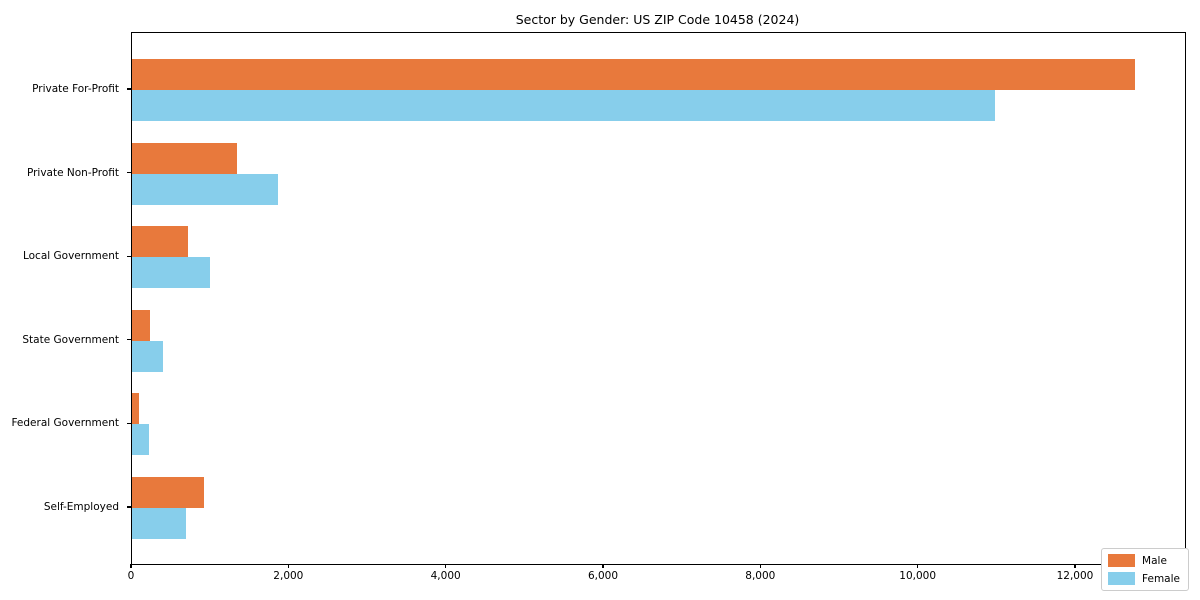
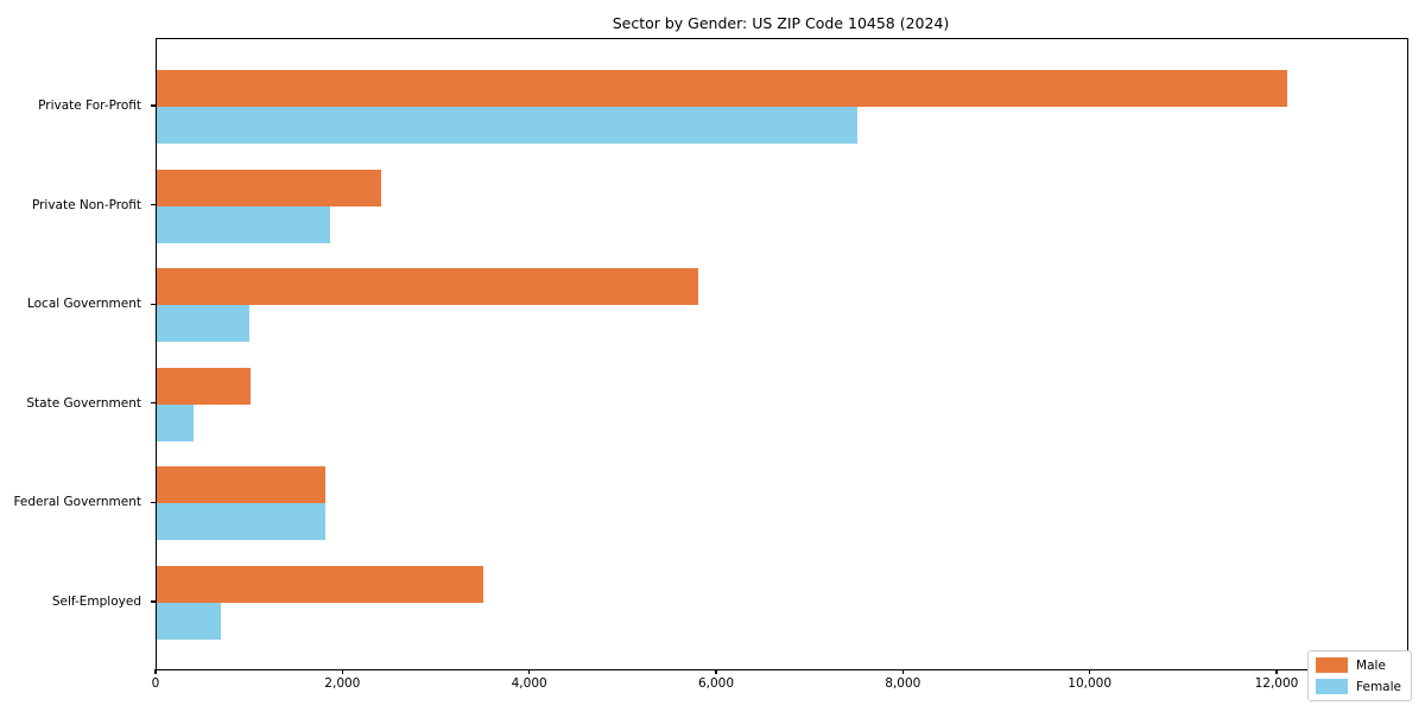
Male/Private For-Profit: 12800 -> 12100
Female/Private For-Profit: 11000 -> 7500
Male/Private Non-Profit: 1300 -> 2400
Male/Local Government: 700 -> 5800
Male/State Government: 200 -> 1000
Male/Federal Government: 100 -> 1800
Female/Federal Government: 200 -> 1800
Male/Self-Employed: 900 -> 3500
